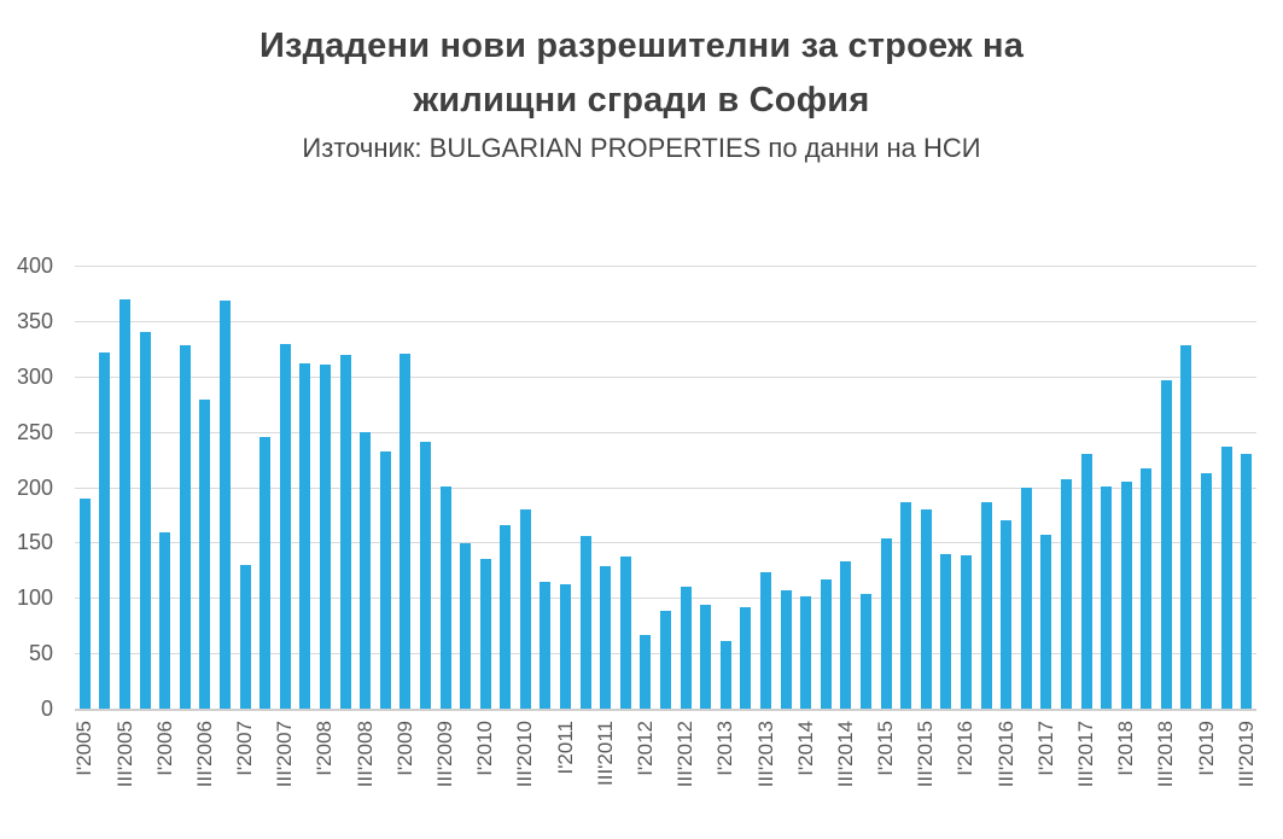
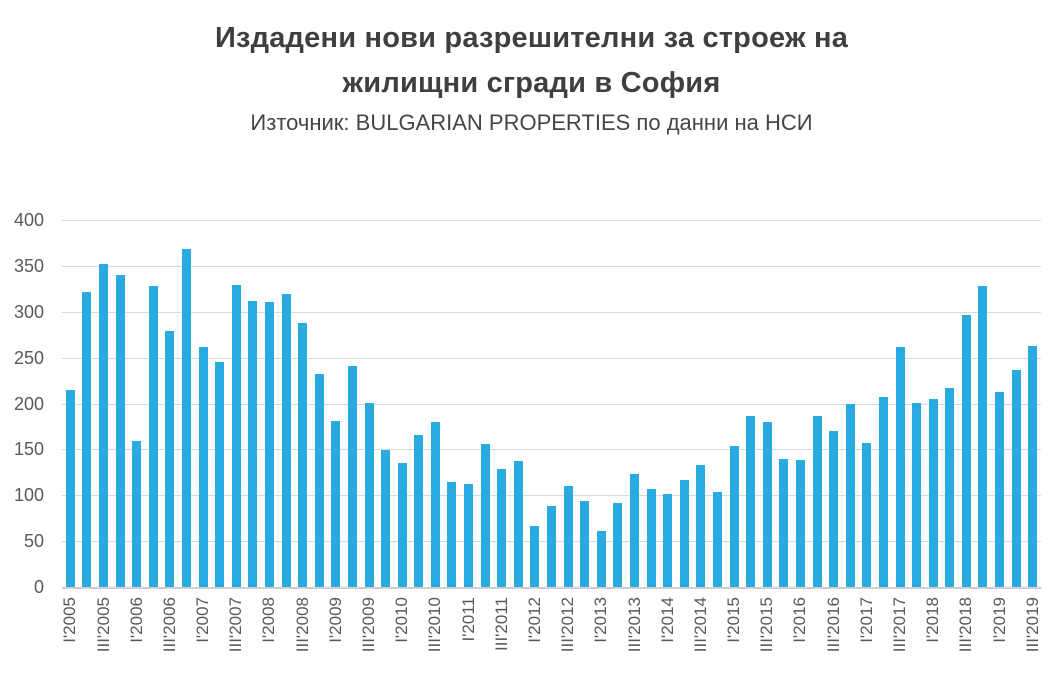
I'2005: 190 -> 220
III'2005: 370 -> 350
I'2007: 130 -> 260
III'2008: 250 -> 290
I'2009: 320 -> 180
III'2017: 230 -> 260
III'2019: 230 -> 260
